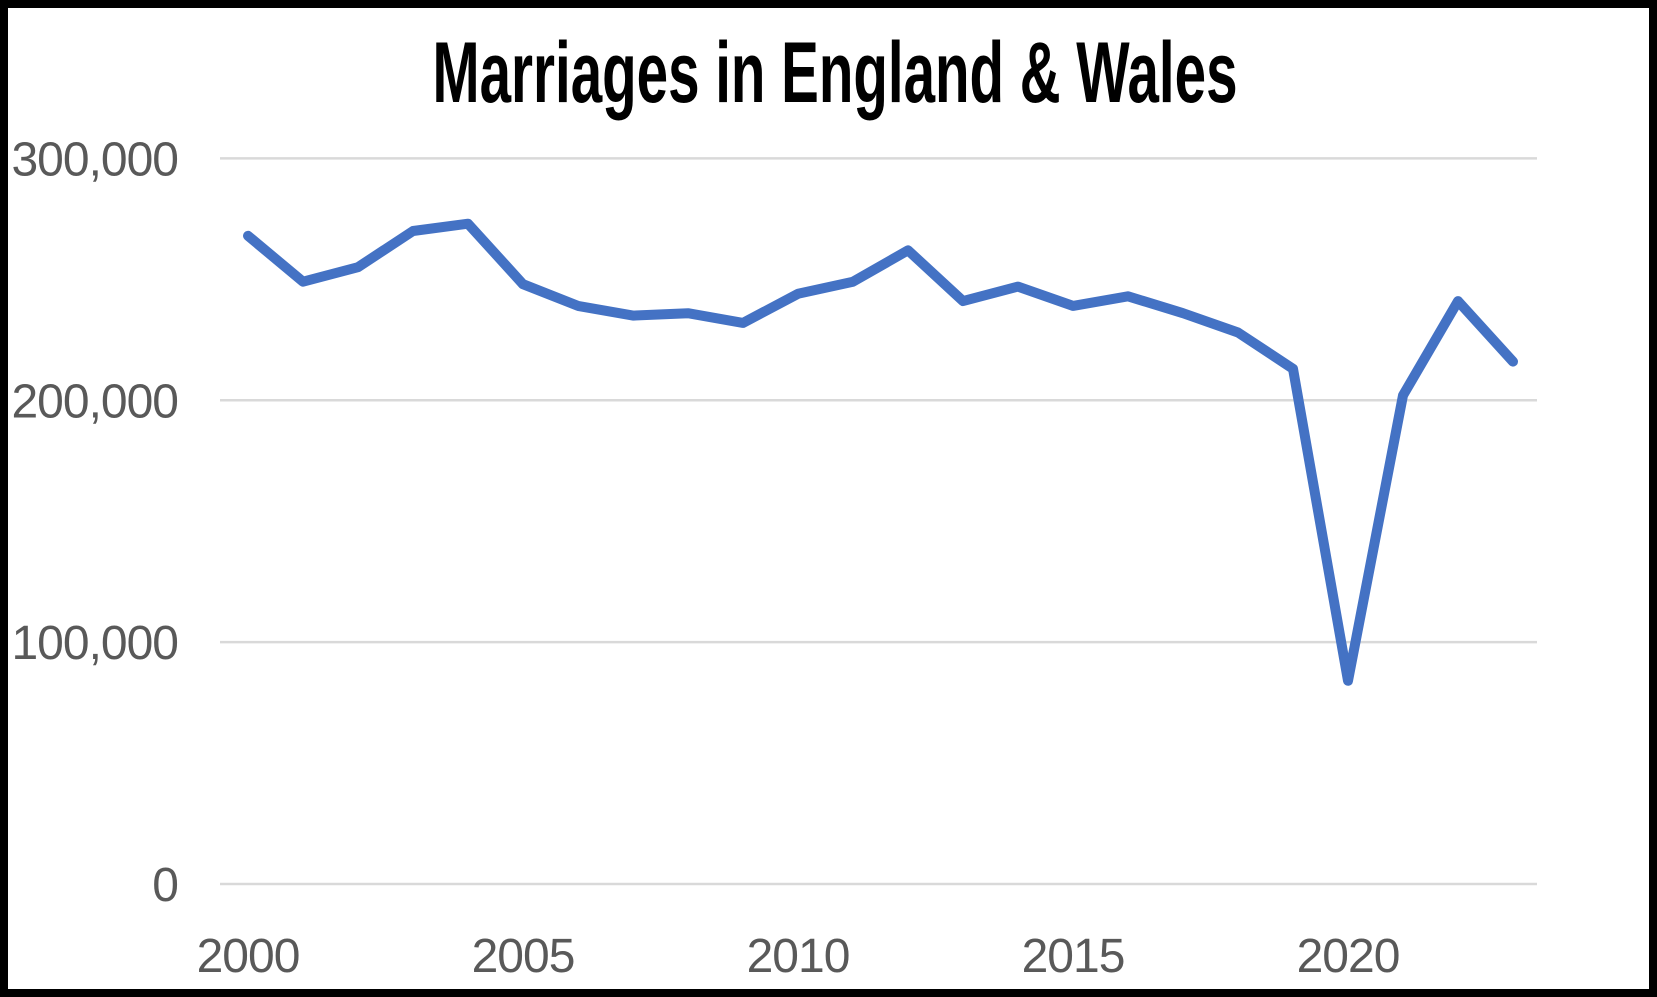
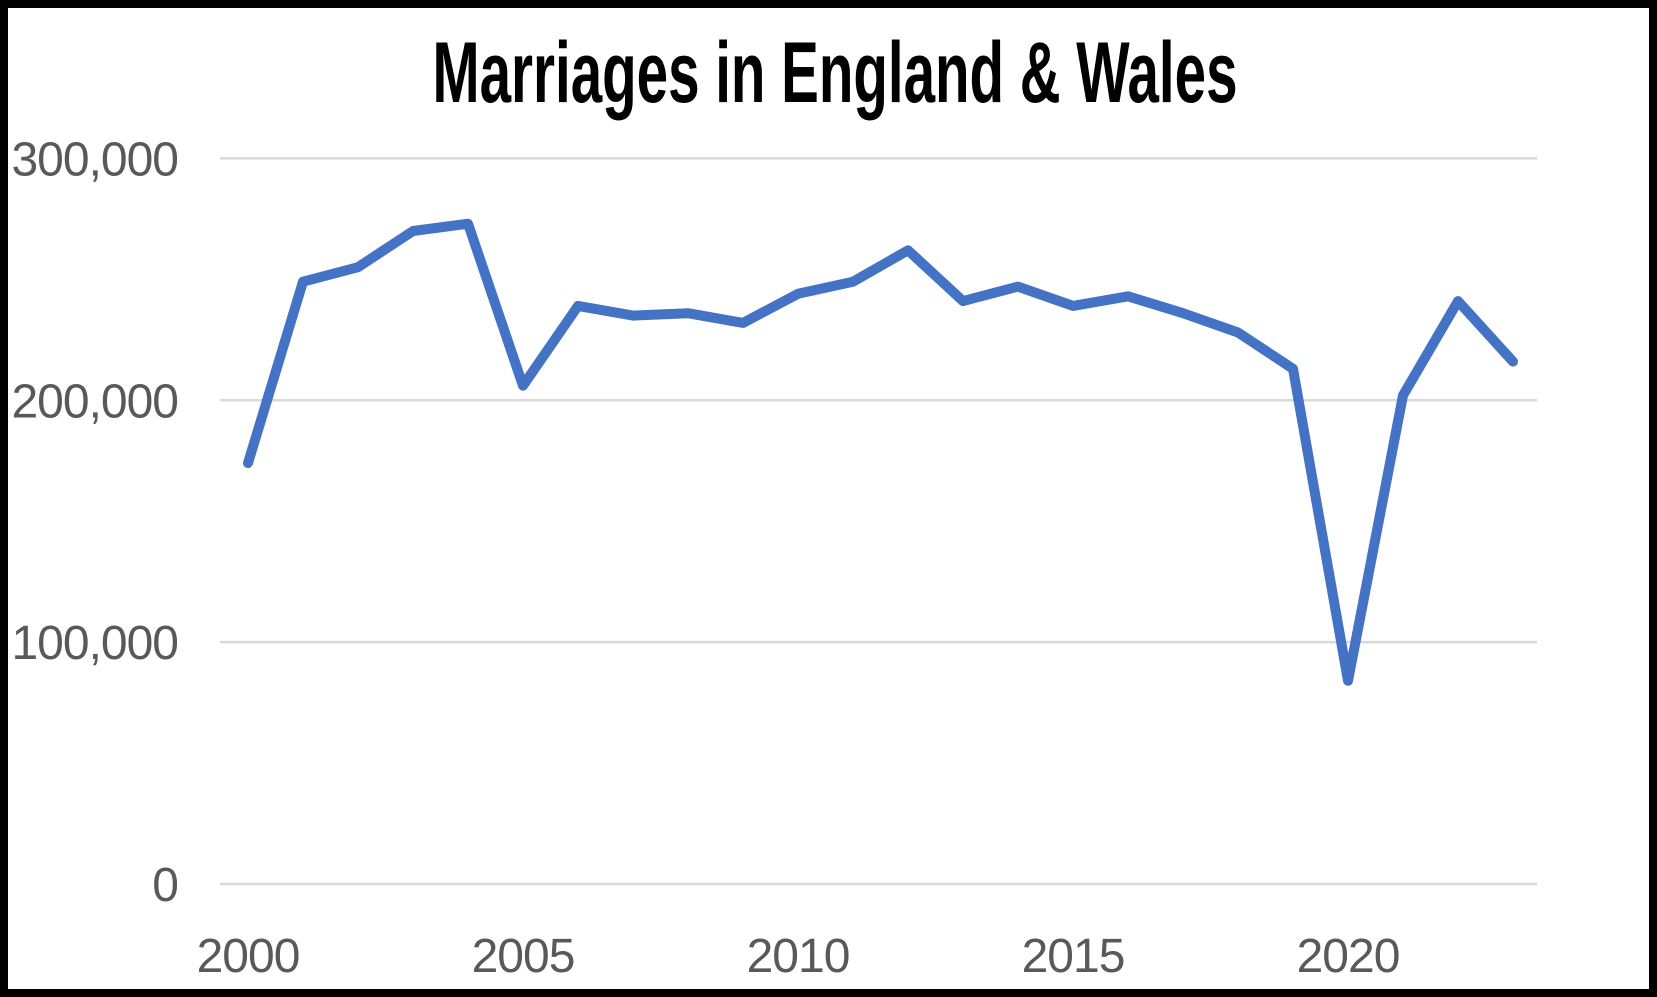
2000: 268000 -> 174000
2005: 248000 -> 206000
